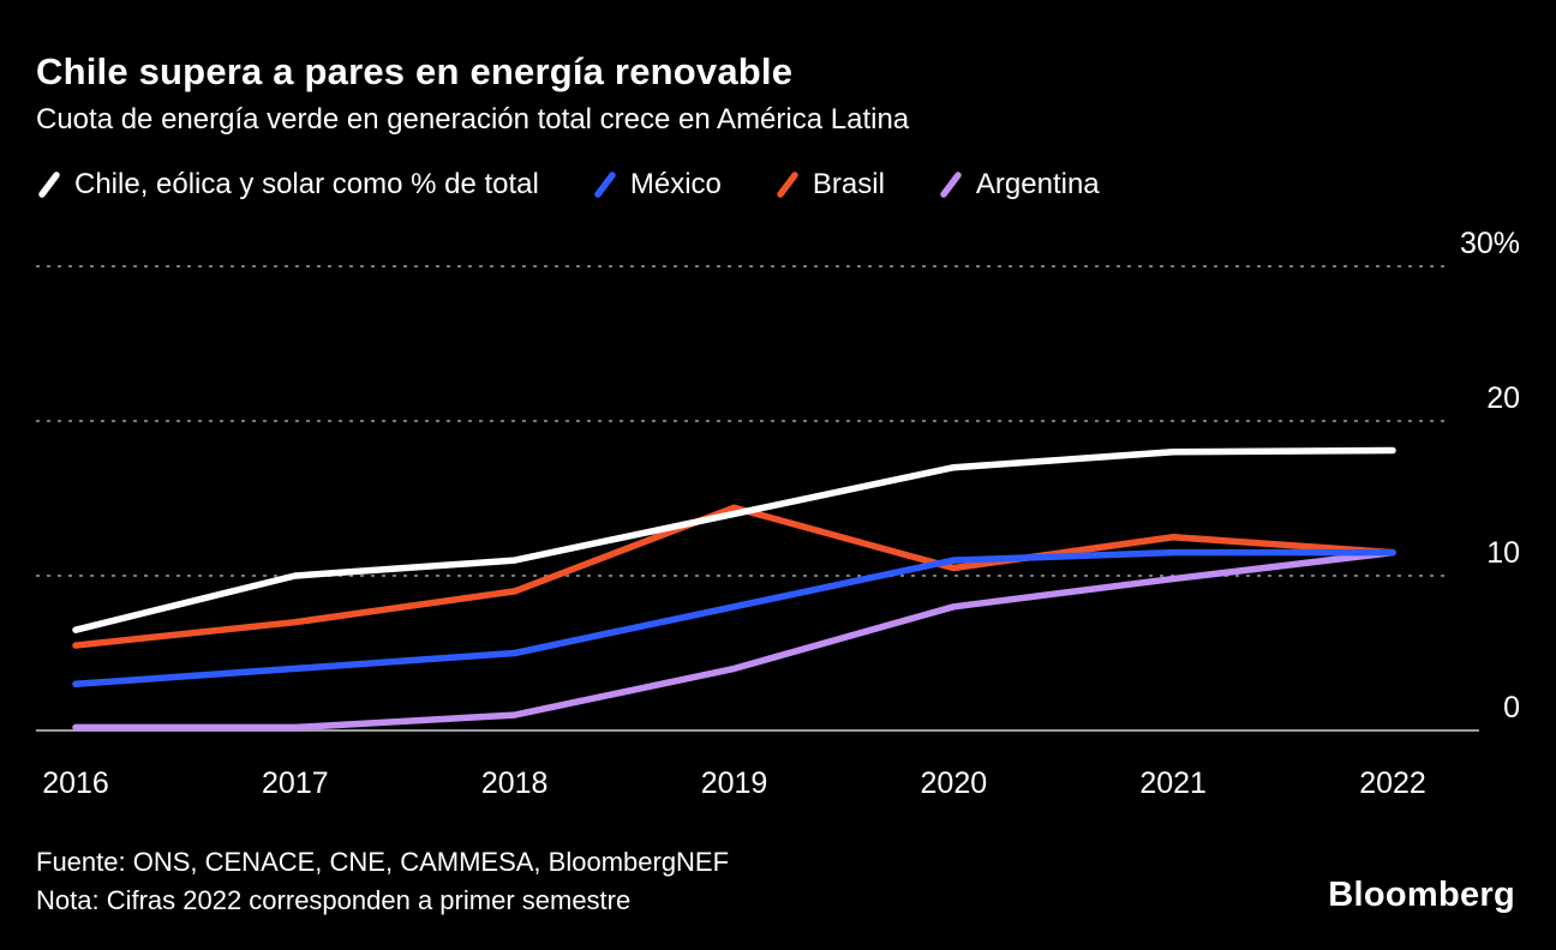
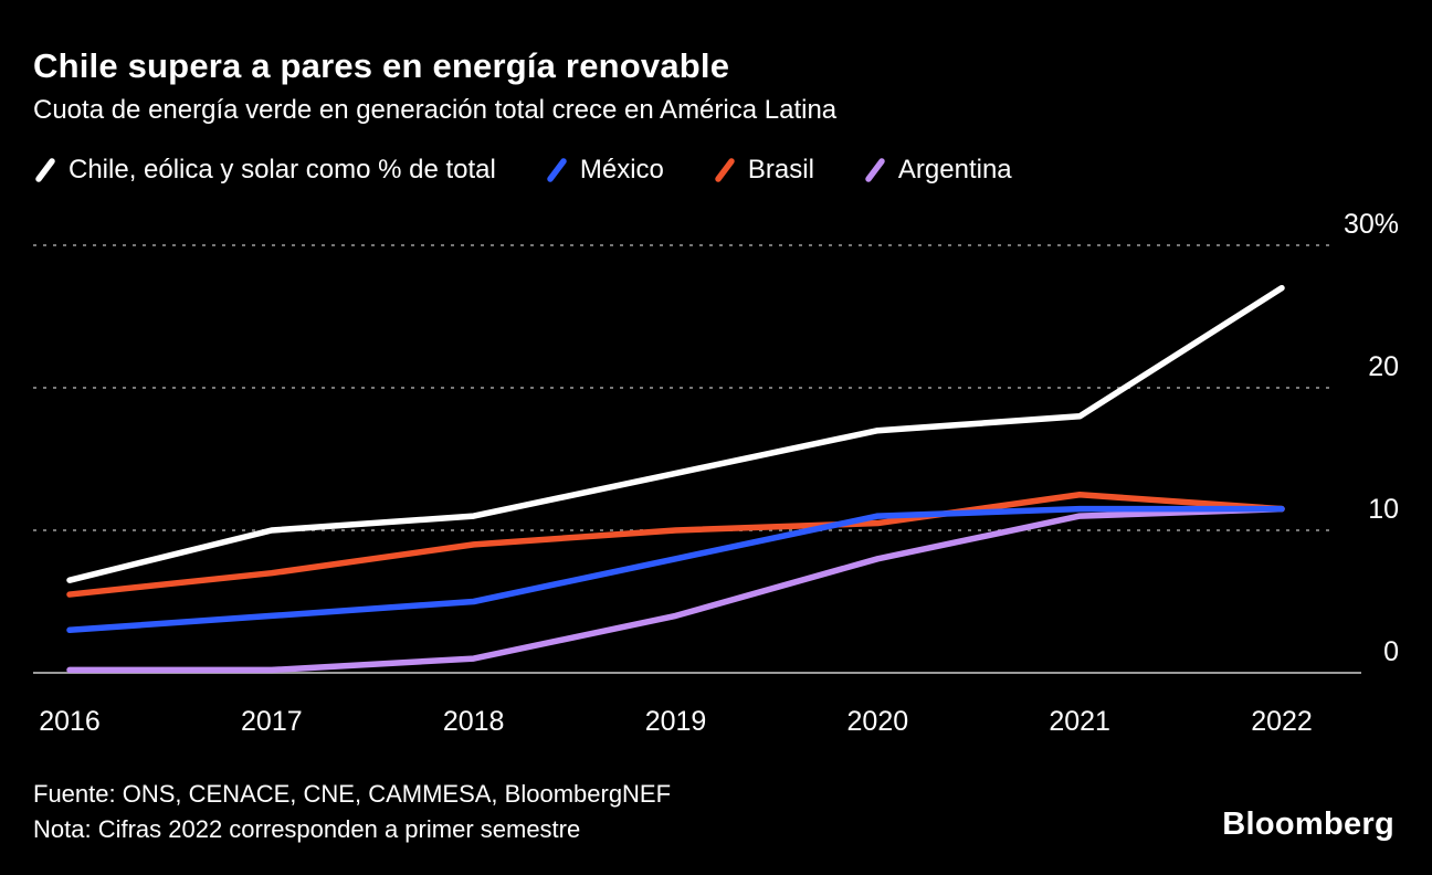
Brasil/2019: 14.4% -> 10.0%
Argentina/2021: 9.8% -> 11.0%
Chile, eólica y solar como % de total/2022: 18.1% -> 27.0%
